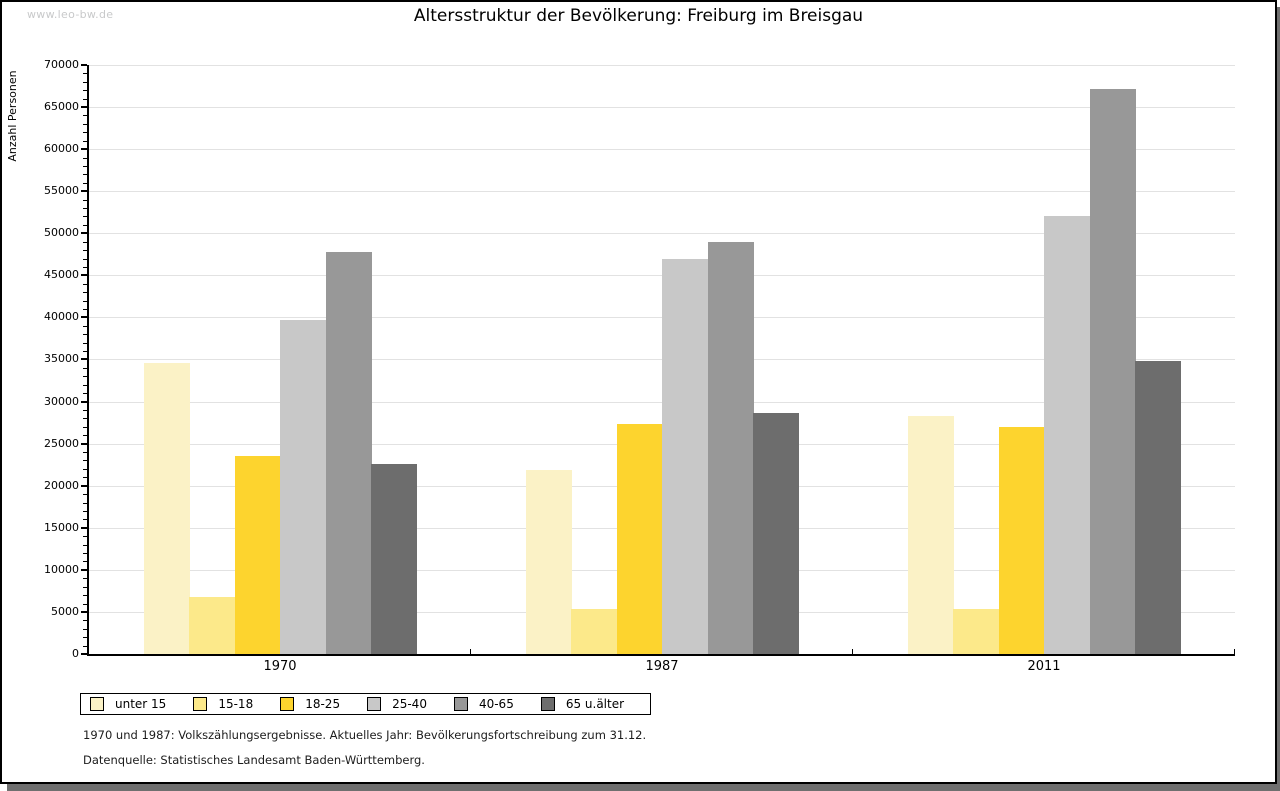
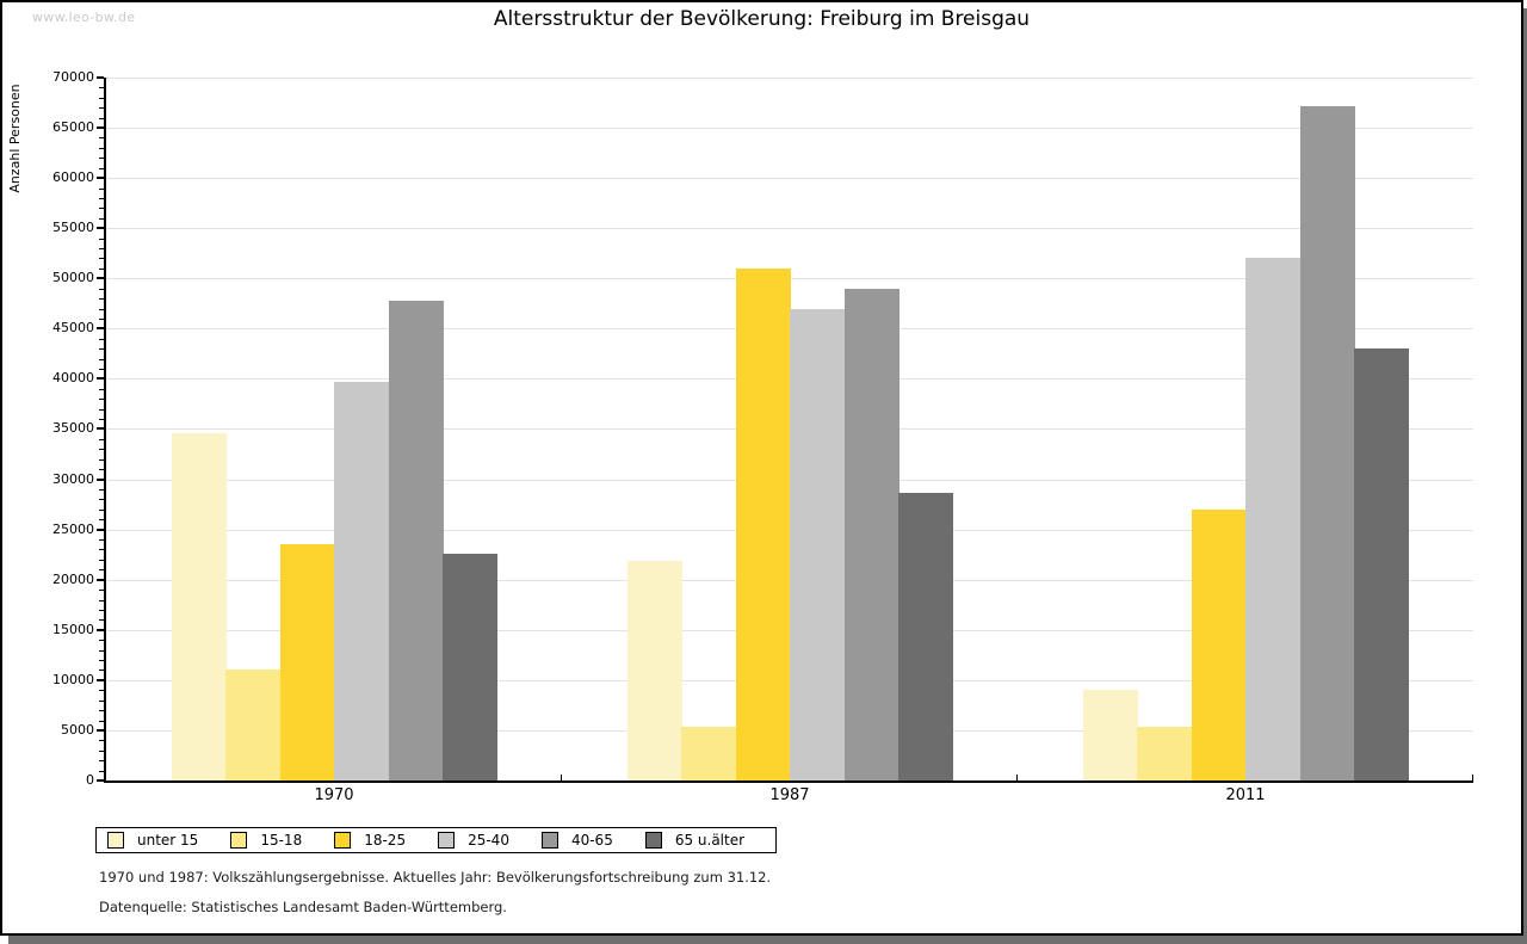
15-18/1970: 7000 -> 11000
18-25/1987: 27000 -> 51000
unter 15/2011: 28000 -> 9000
65 u.älter/2011: 35000 -> 43000
